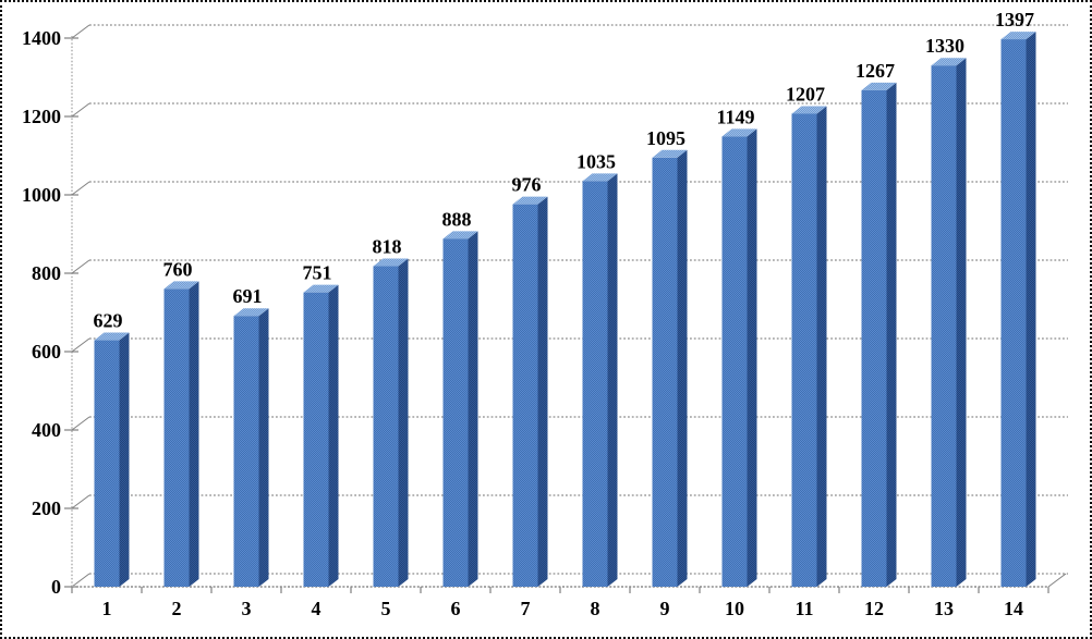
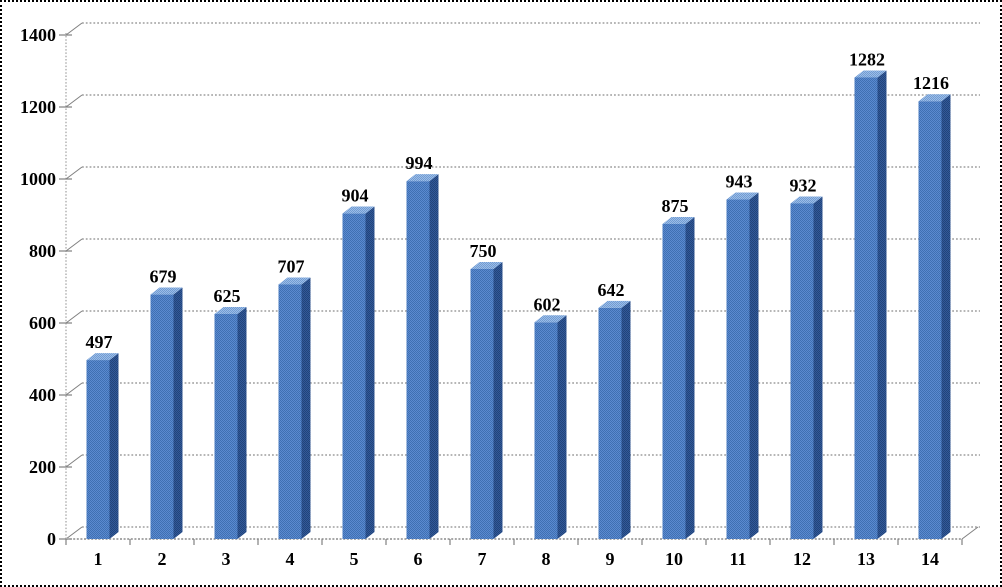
1: 629 -> 497
2: 760 -> 679
3: 691 -> 625
4: 751 -> 707
5: 818 -> 904
6: 888 -> 994
7: 976 -> 750
8: 1035 -> 602
9: 1095 -> 642
10: 1149 -> 875
11: 1207 -> 943
12: 1267 -> 932
13: 1330 -> 1282
14: 1397 -> 1216
